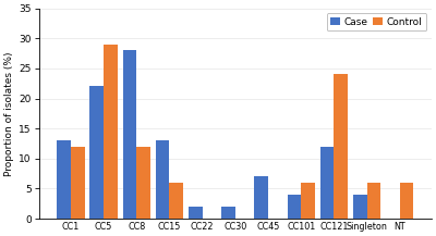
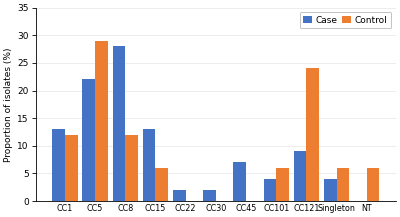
Case/CC121: 12 -> 9
